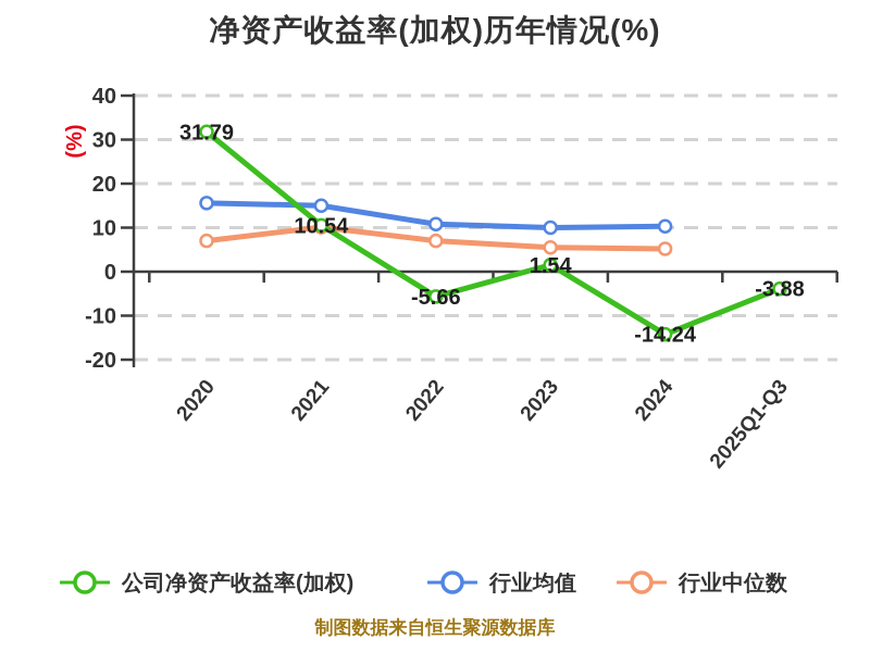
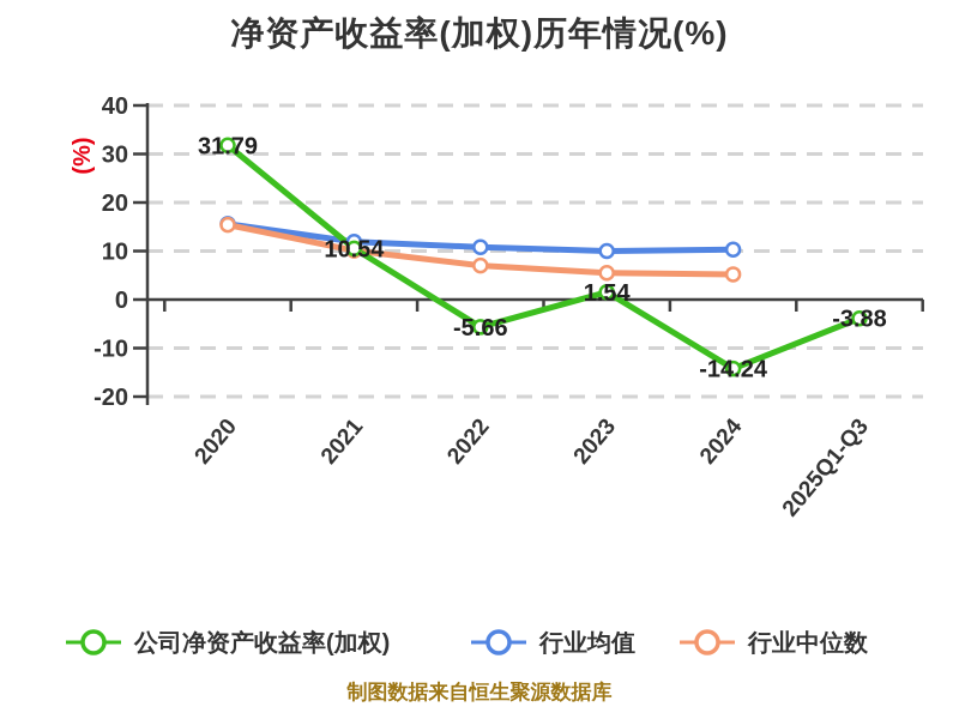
行业中位数/2020: 7 -> 15
行业均值/2021: 15 -> 12
